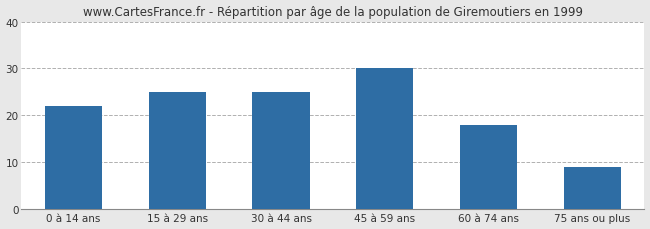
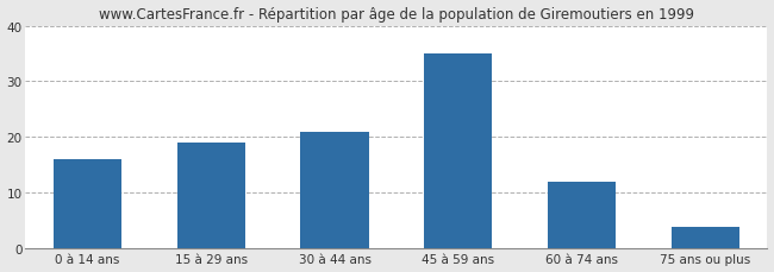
0 à 14 ans: 22 -> 16
15 à 29 ans: 25 -> 19
30 à 44 ans: 25 -> 21
45 à 59 ans: 30 -> 35
60 à 74 ans: 18 -> 12
75 ans ou plus: 9 -> 4
